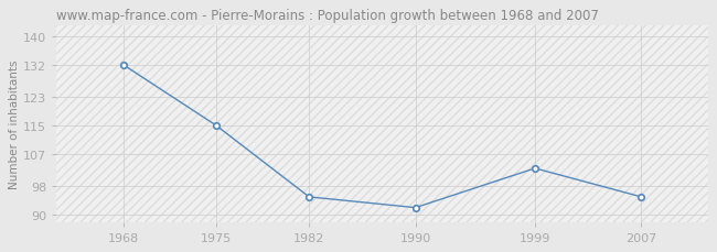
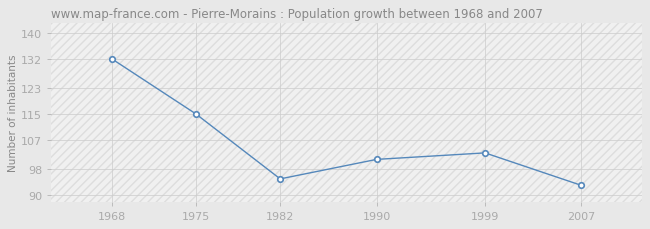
1990: 92 -> 101
2007: 95 -> 93
